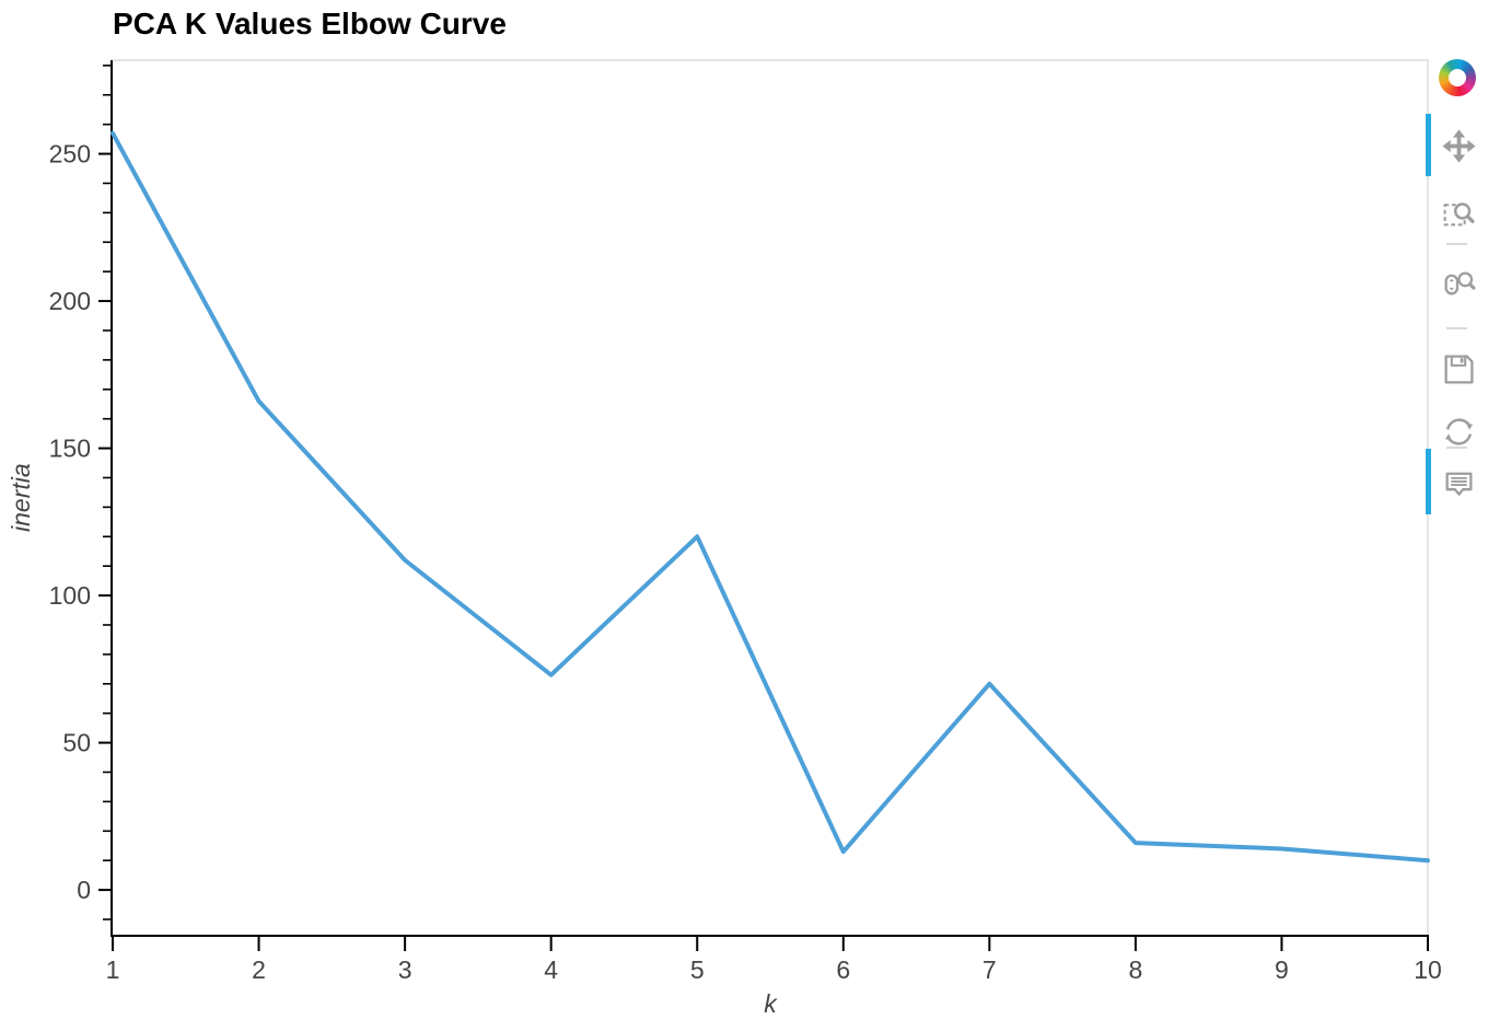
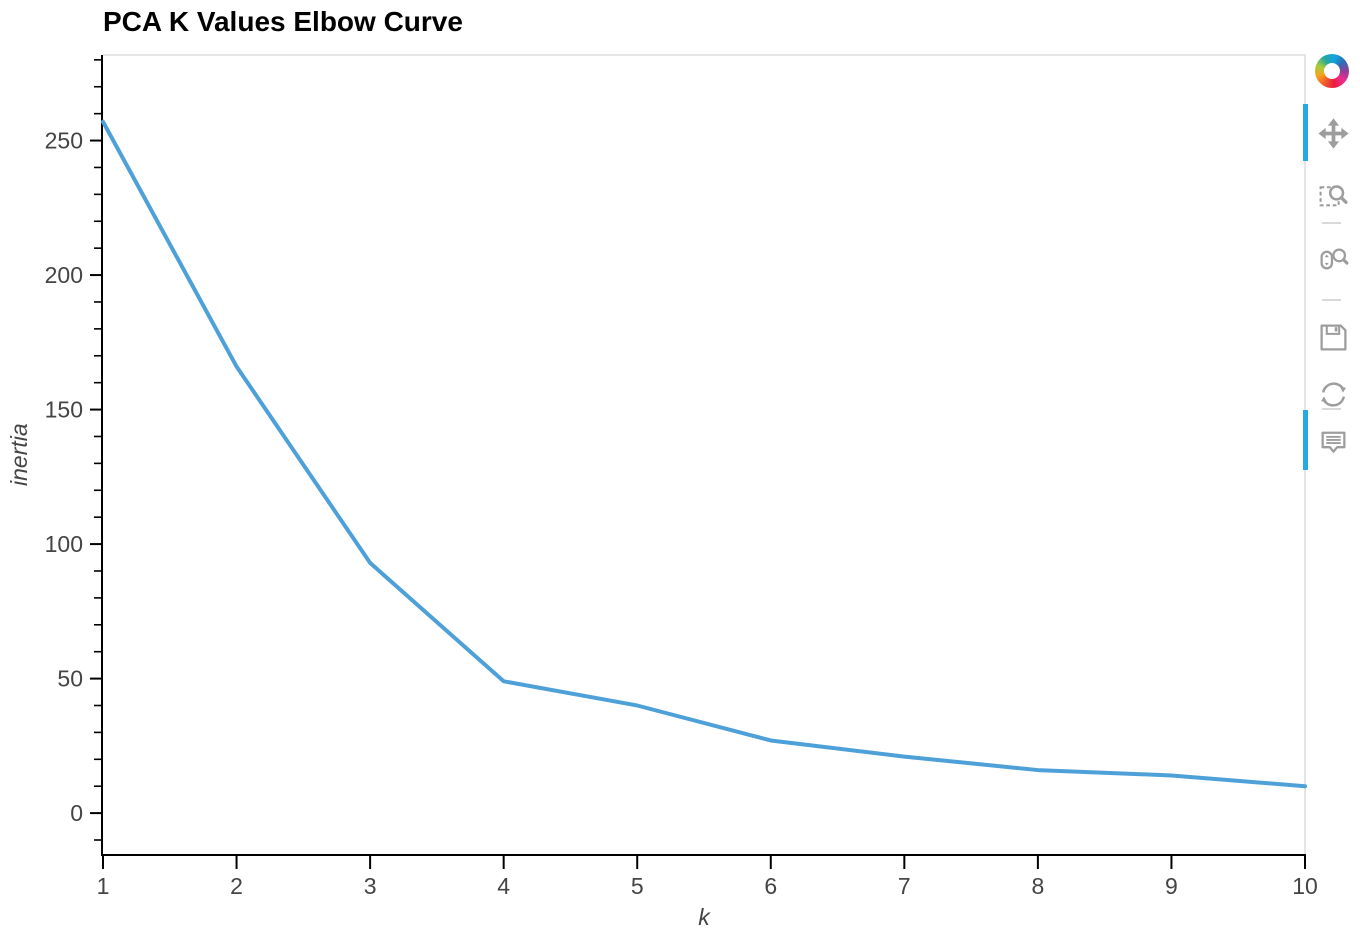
3: 112 -> 93
4: 73 -> 49
5: 120 -> 40
6: 13 -> 27
7: 70 -> 21
